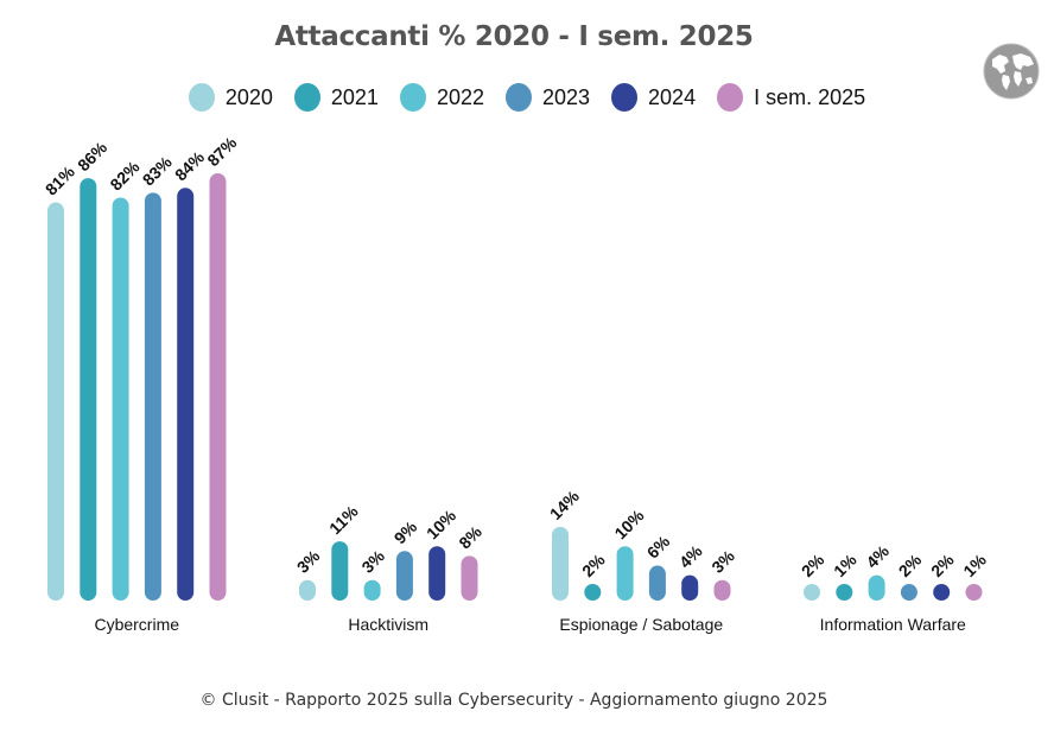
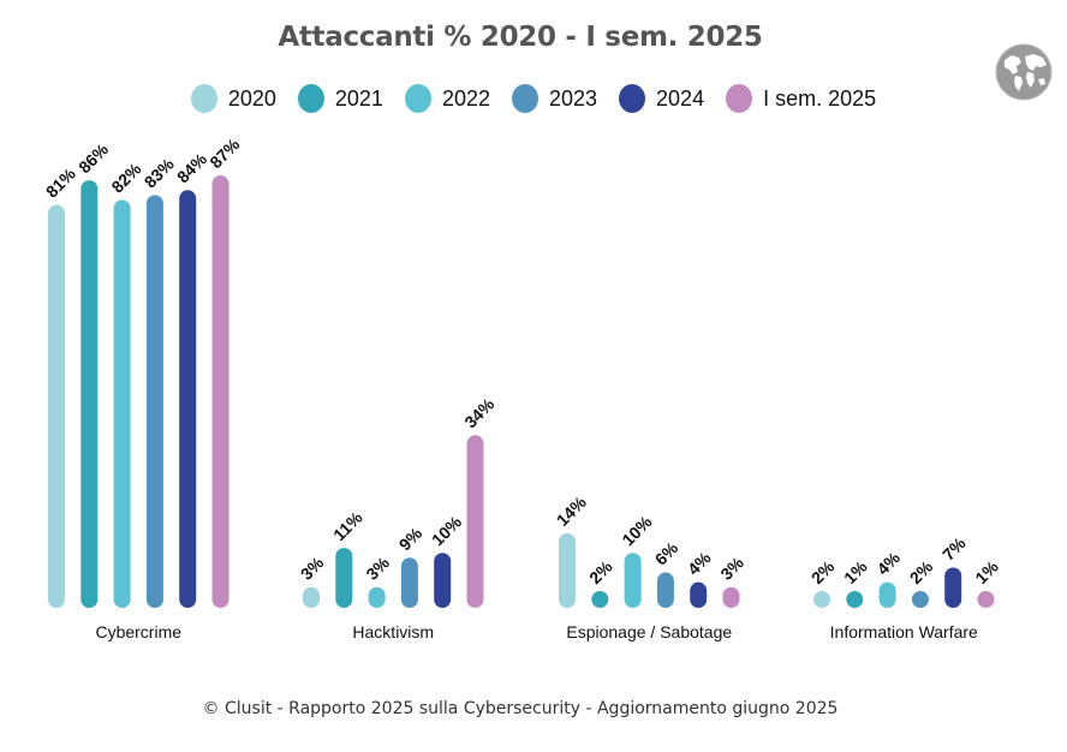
I sem. 2025/Hacktivism: 8% -> 34%
2024/Information Warfare: 2% -> 7%
